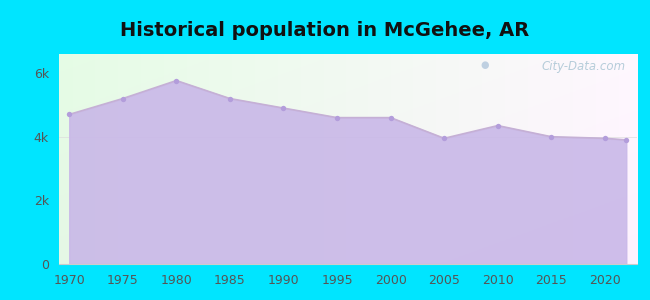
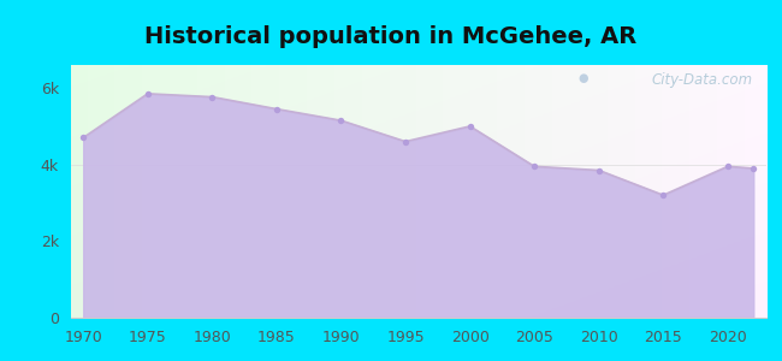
1975: 5.20k -> 5.85k
1985: 5.20k -> 5.45k
1990: 4.90k -> 5.15k
2000: 4.60k -> 5.00k
2010: 4.35k -> 3.85k
2015: 4.00k -> 3.20k
